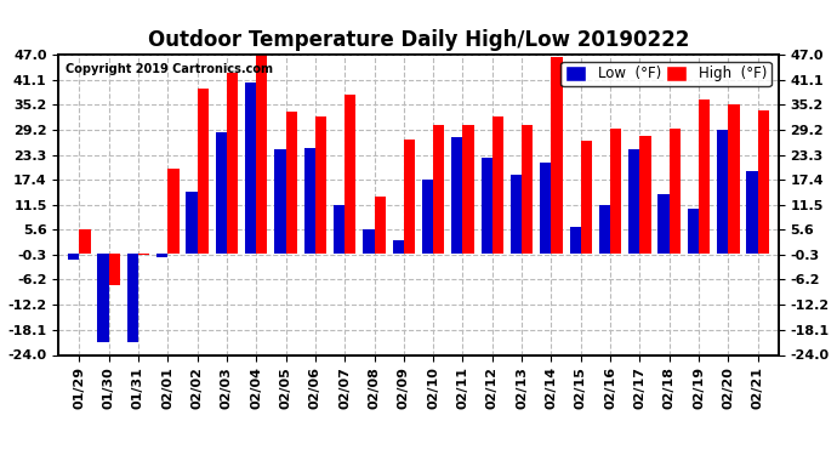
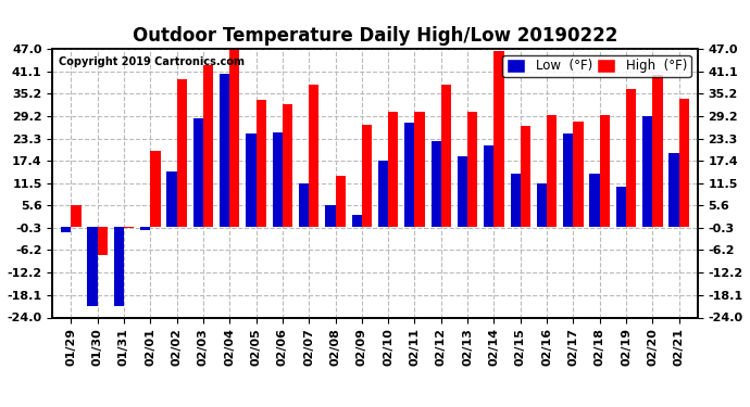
High (°F)/02/12: 32.5 -> 37.5
Low (°F)/02/15: 6.3 -> 14.0
High (°F)/02/20: 35.2 -> 40.0
